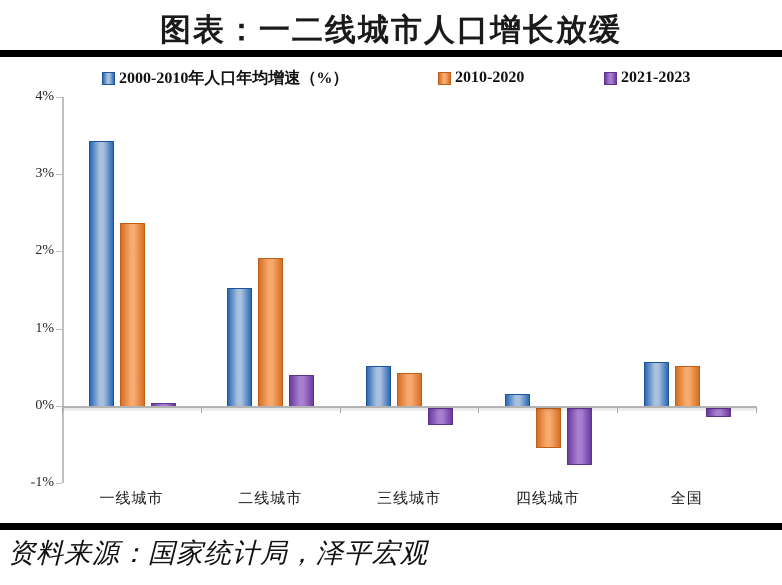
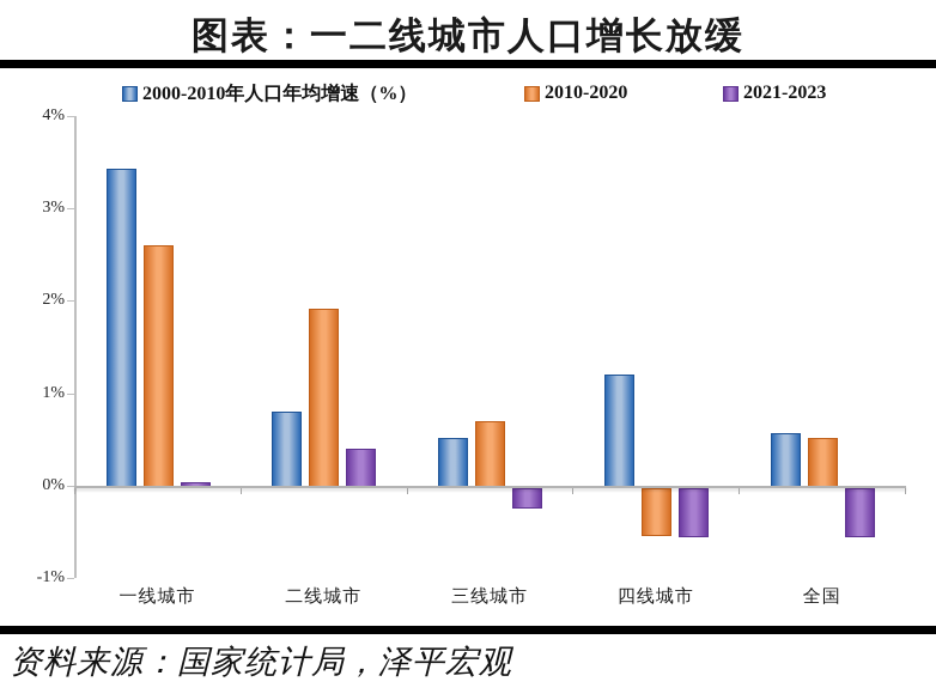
2010-2020/一线城市: 2.4% -> 2.6%
2000-2010年人口年均增速（%）/二线城市: 1.5% -> 0.8%
2010-2020/三线城市: 0.4% -> 0.7%
2000-2010年人口年均增速（%）/四线城市: 0.2% -> 1.2%
2021-2023/四线城市: -0.7% -> -0.5%
2021-2023/全国: -0.1% -> -0.5%
